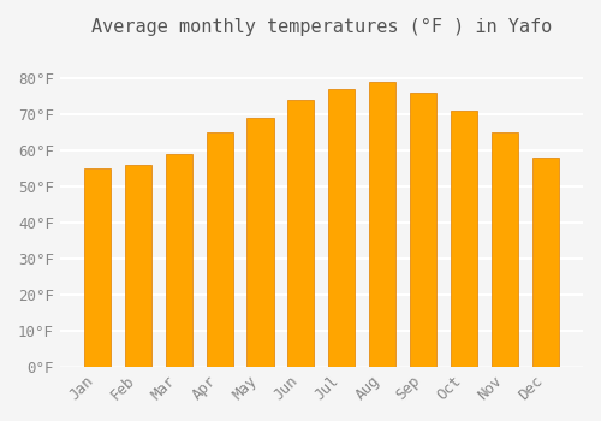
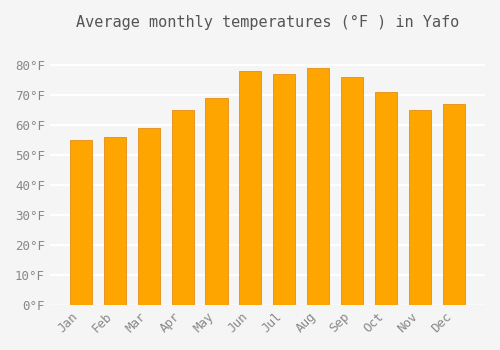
Jun: 74°F -> 78°F
Dec: 58°F -> 67°F
